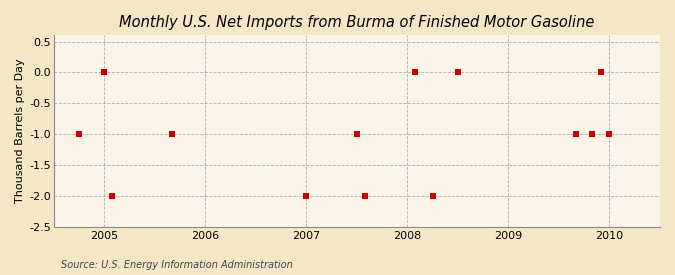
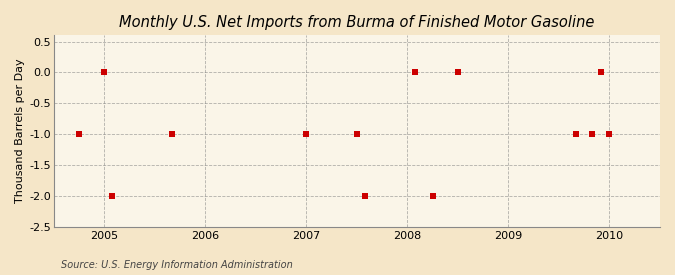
2007: -2 -> -1
